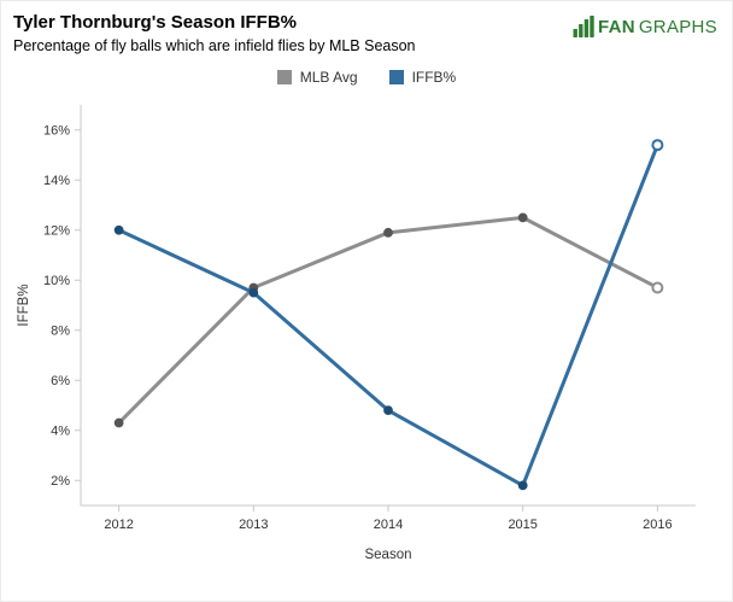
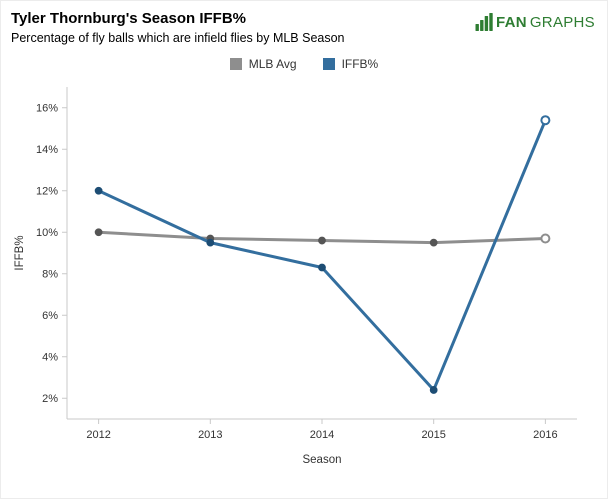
MLB Avg/2012: 4.3% -> 10.0%
MLB Avg/2014: 11.9% -> 9.6%
IFFB%/2014: 4.8% -> 8.3%
MLB Avg/2015: 12.5% -> 9.5%
IFFB%/2015: 1.8% -> 2.4%
